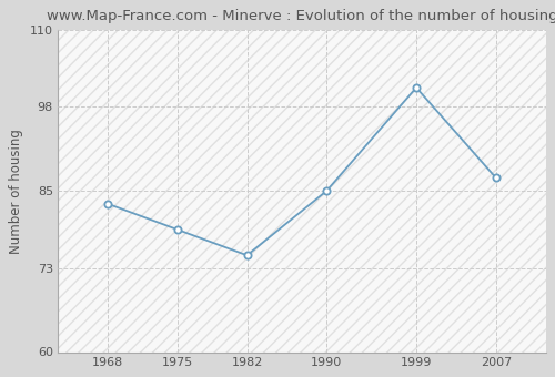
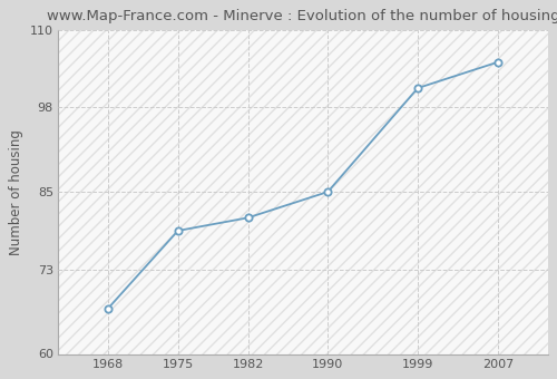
1968: 83 -> 67
1982: 75 -> 81
2007: 87 -> 105
